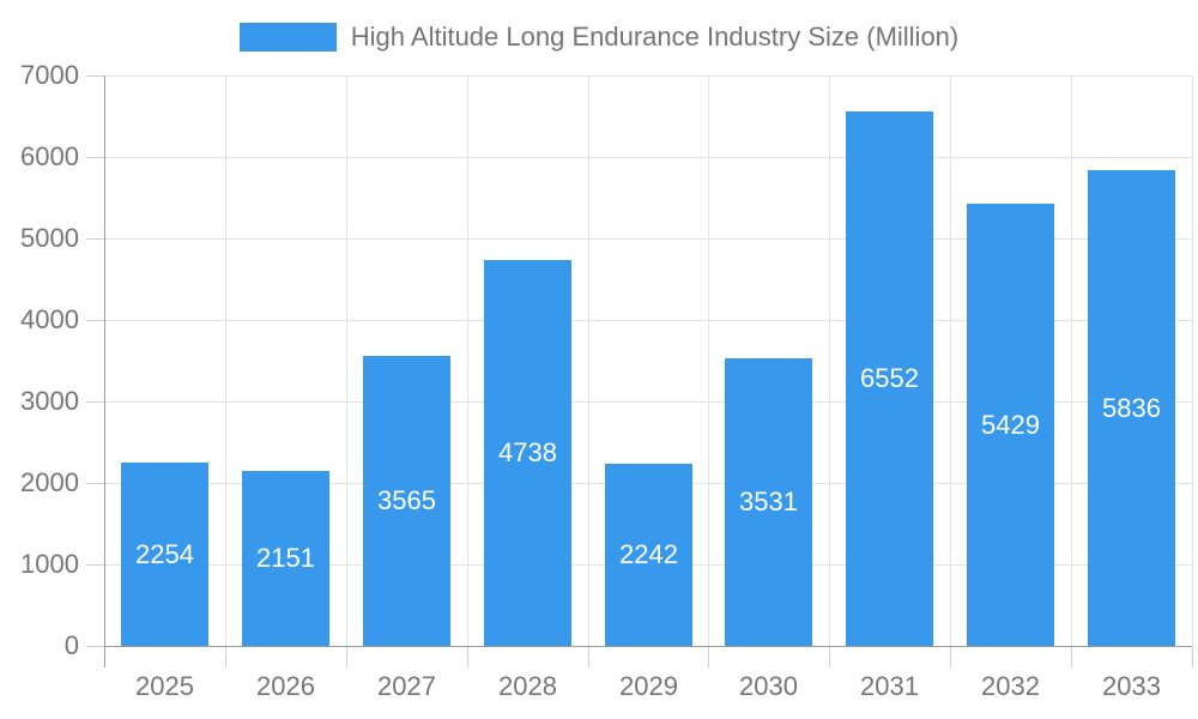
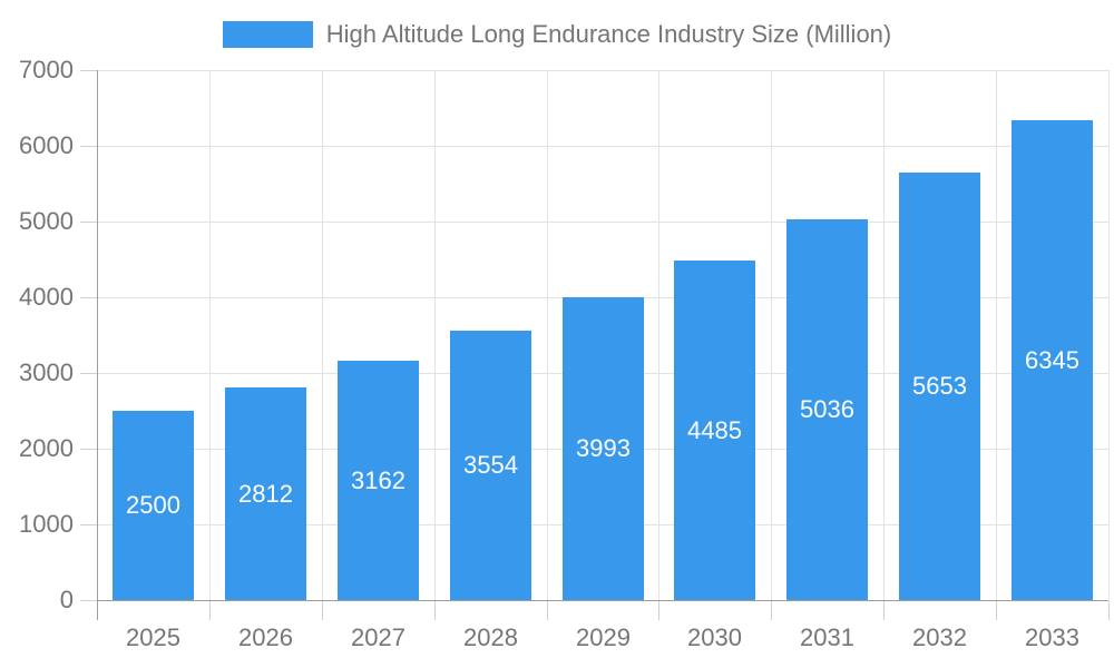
2025: 2254 -> 2500
2026: 2151 -> 2812
2027: 3565 -> 3162
2028: 4738 -> 3554
2029: 2242 -> 3993
2030: 3531 -> 4485
2031: 6552 -> 5036
2032: 5429 -> 5653
2033: 5836 -> 6345
